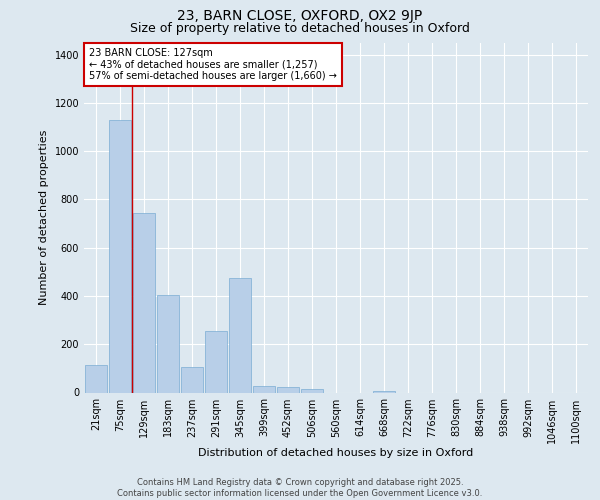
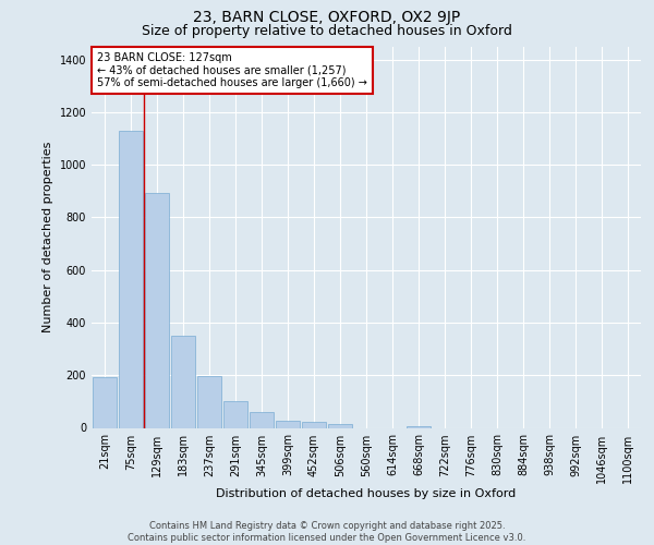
21sqm: 115 -> 193
129sqm: 745 -> 893
183sqm: 405 -> 350
237sqm: 105 -> 195
291sqm: 255 -> 100
345sqm: 475 -> 60
